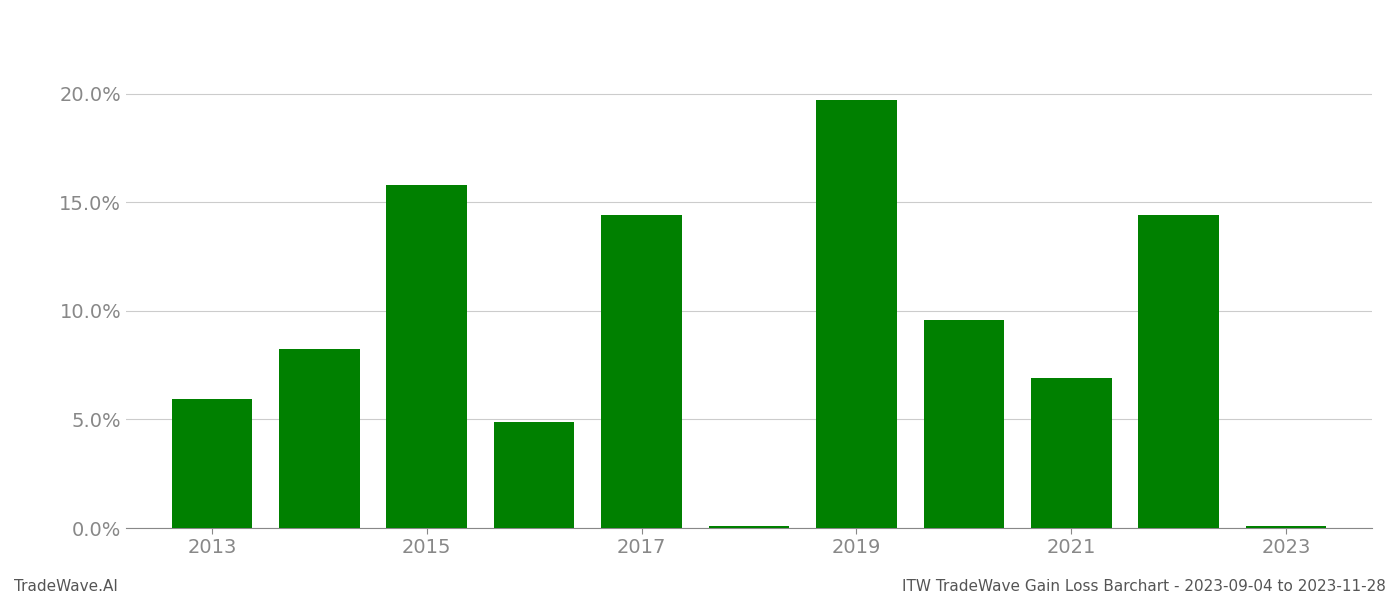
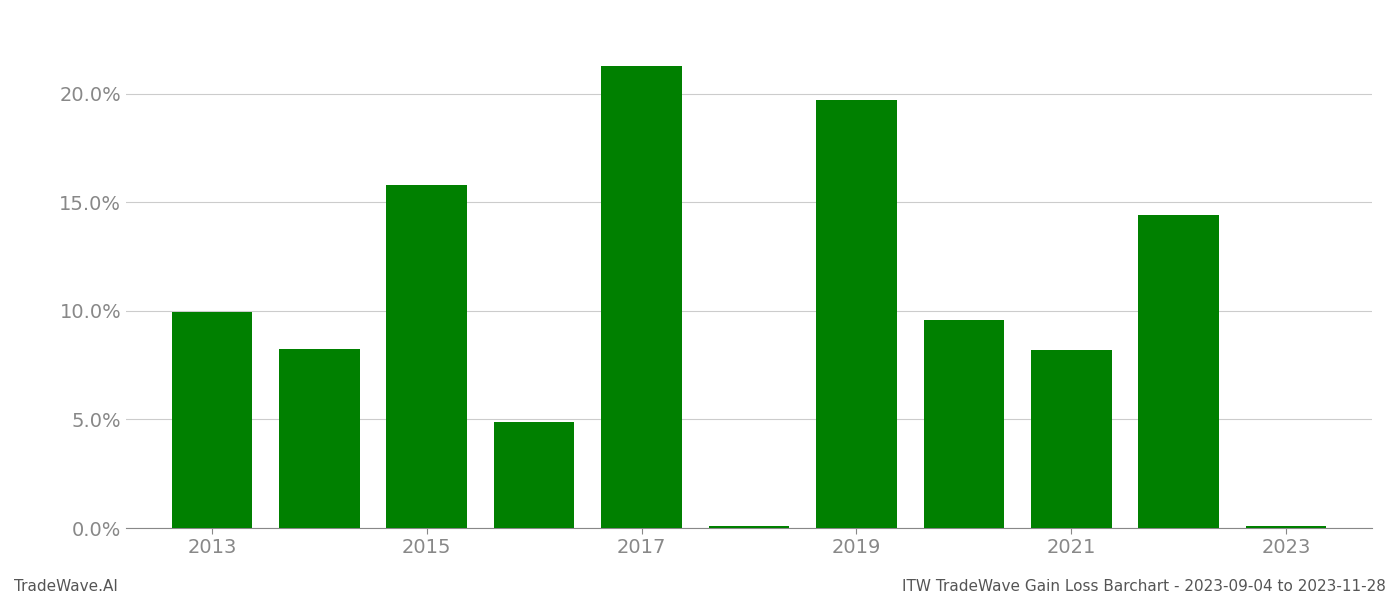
2013: 5.95% -> 9.95%
2017: 14.40% -> 21.30%
2021: 6.90% -> 8.20%
